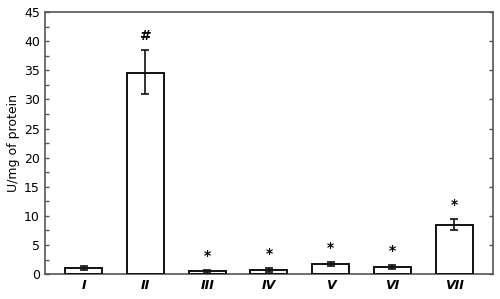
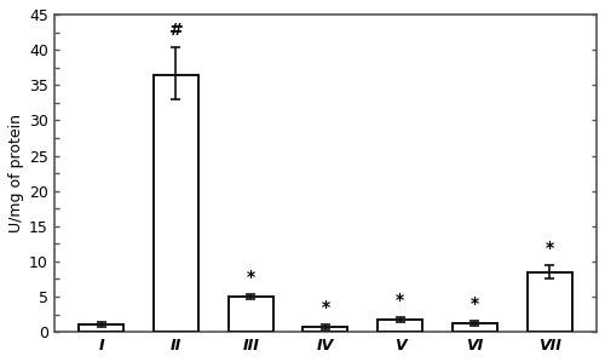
II: 34.5 -> 36.4
III: 0.5 -> 5.0
